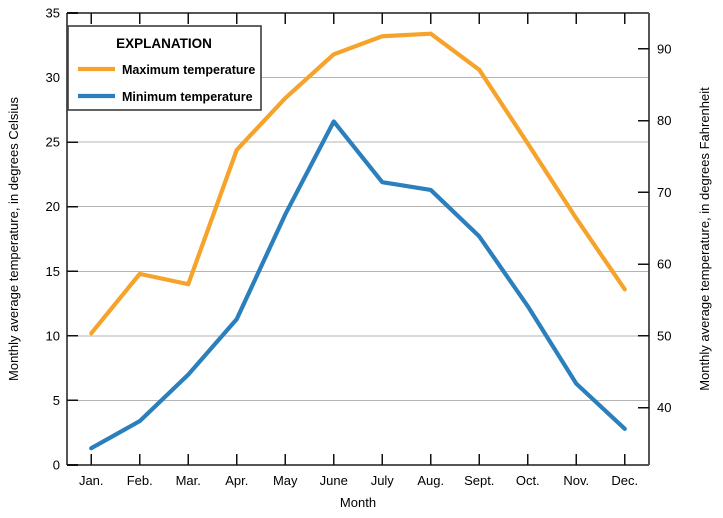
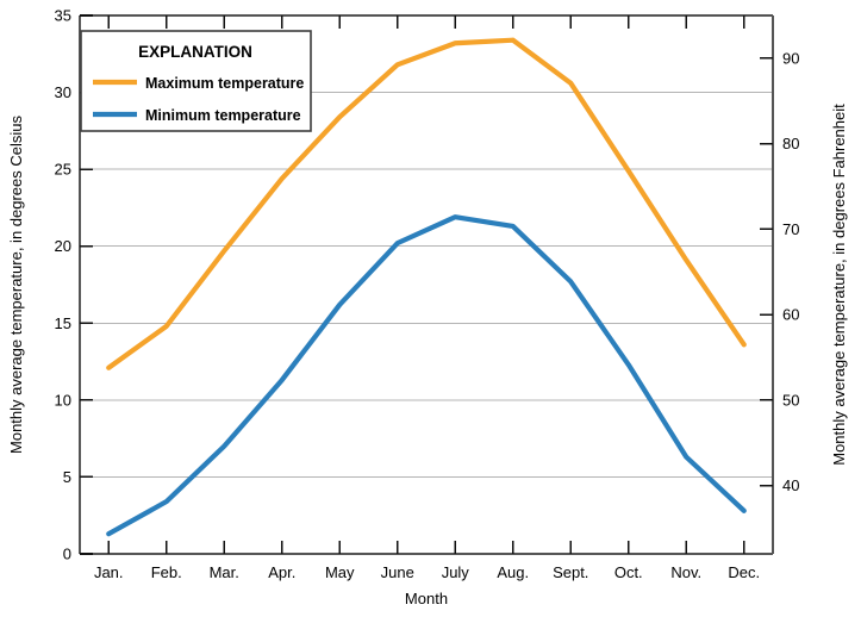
Maximum temperature/Jan.: 10.2 -> 12.1
Maximum temperature/Mar.: 14.0 -> 19.7
Minimum temperature/May: 19.4 -> 16.2
Minimum temperature/June: 26.6 -> 20.2
